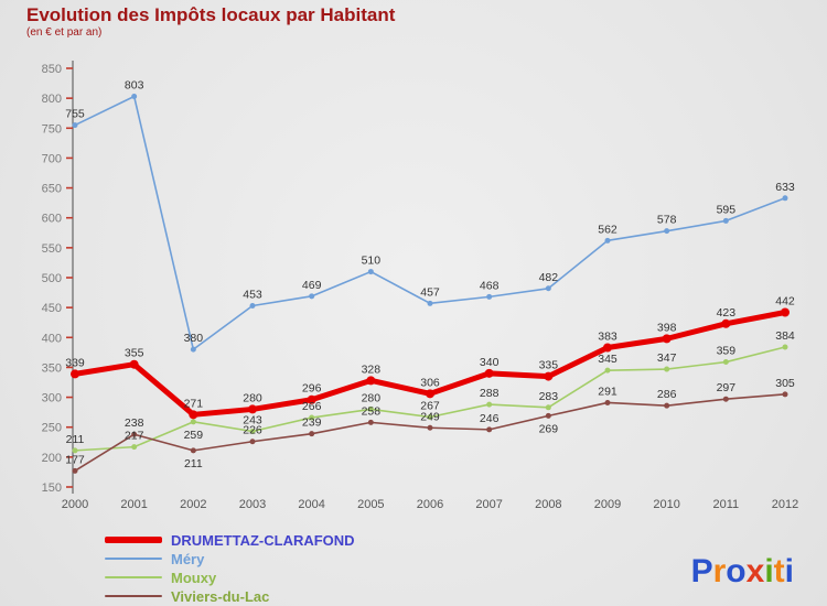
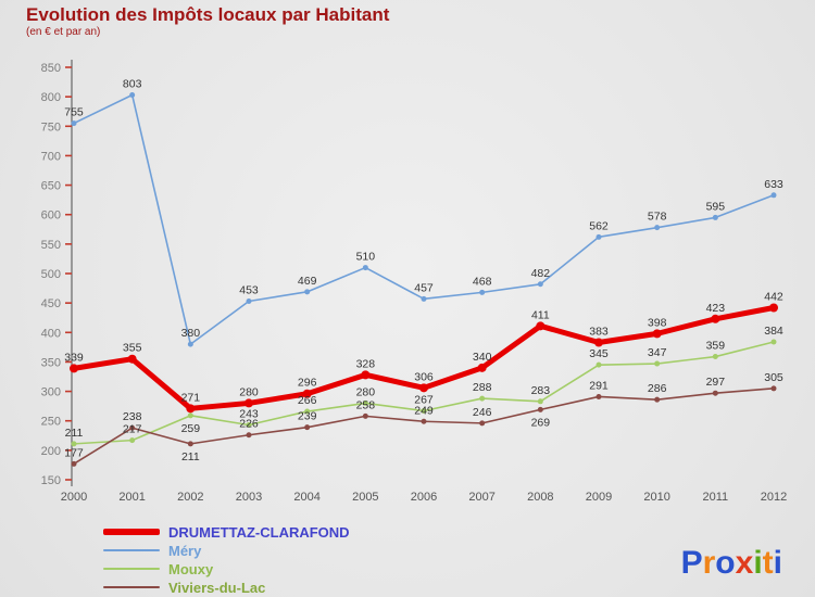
DRUMETTAZ-CLARAFOND/2008: 335 -> 411
